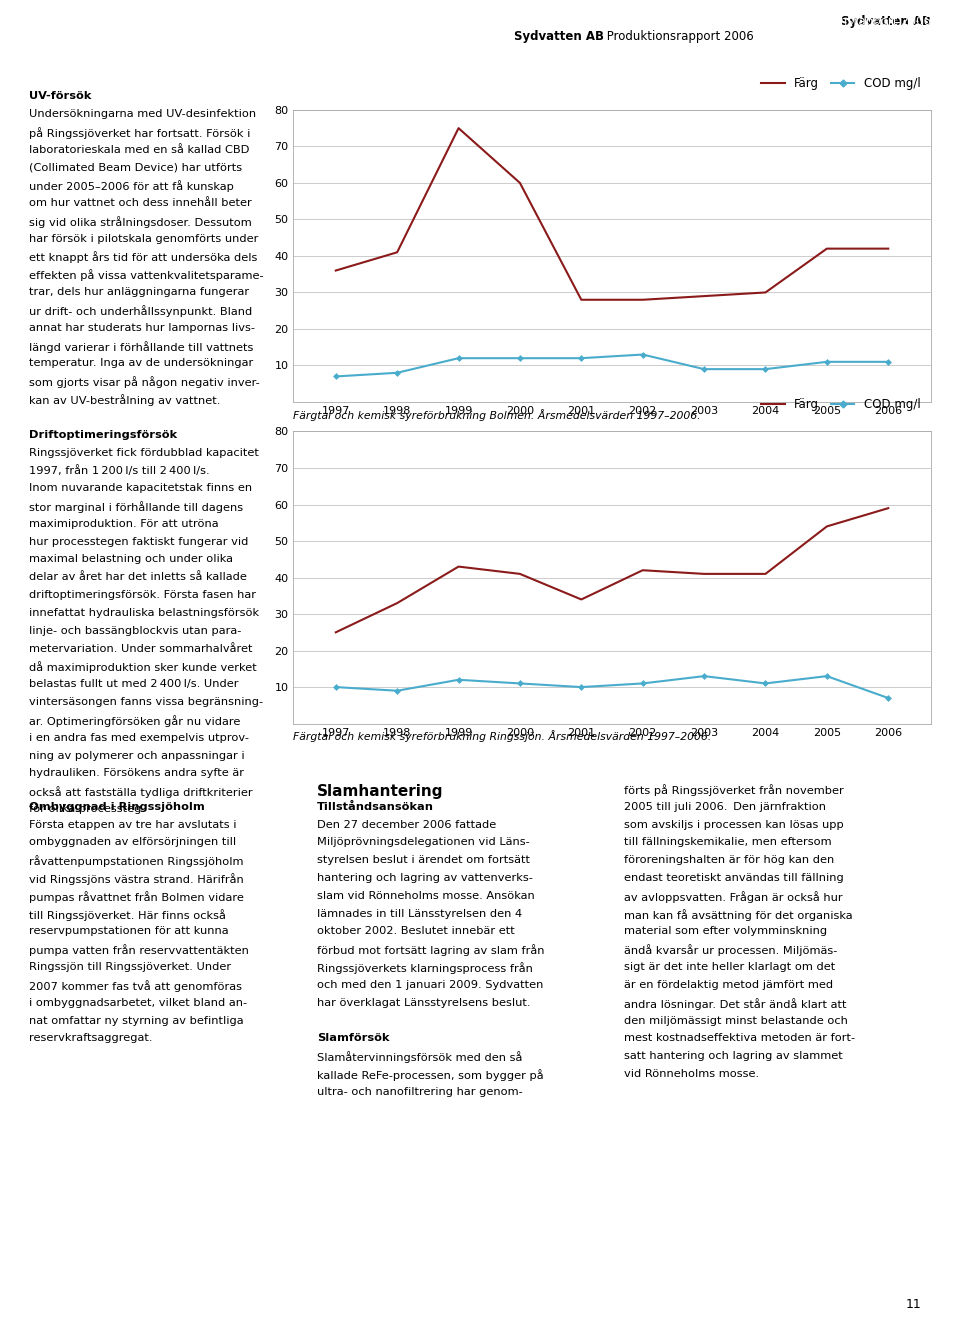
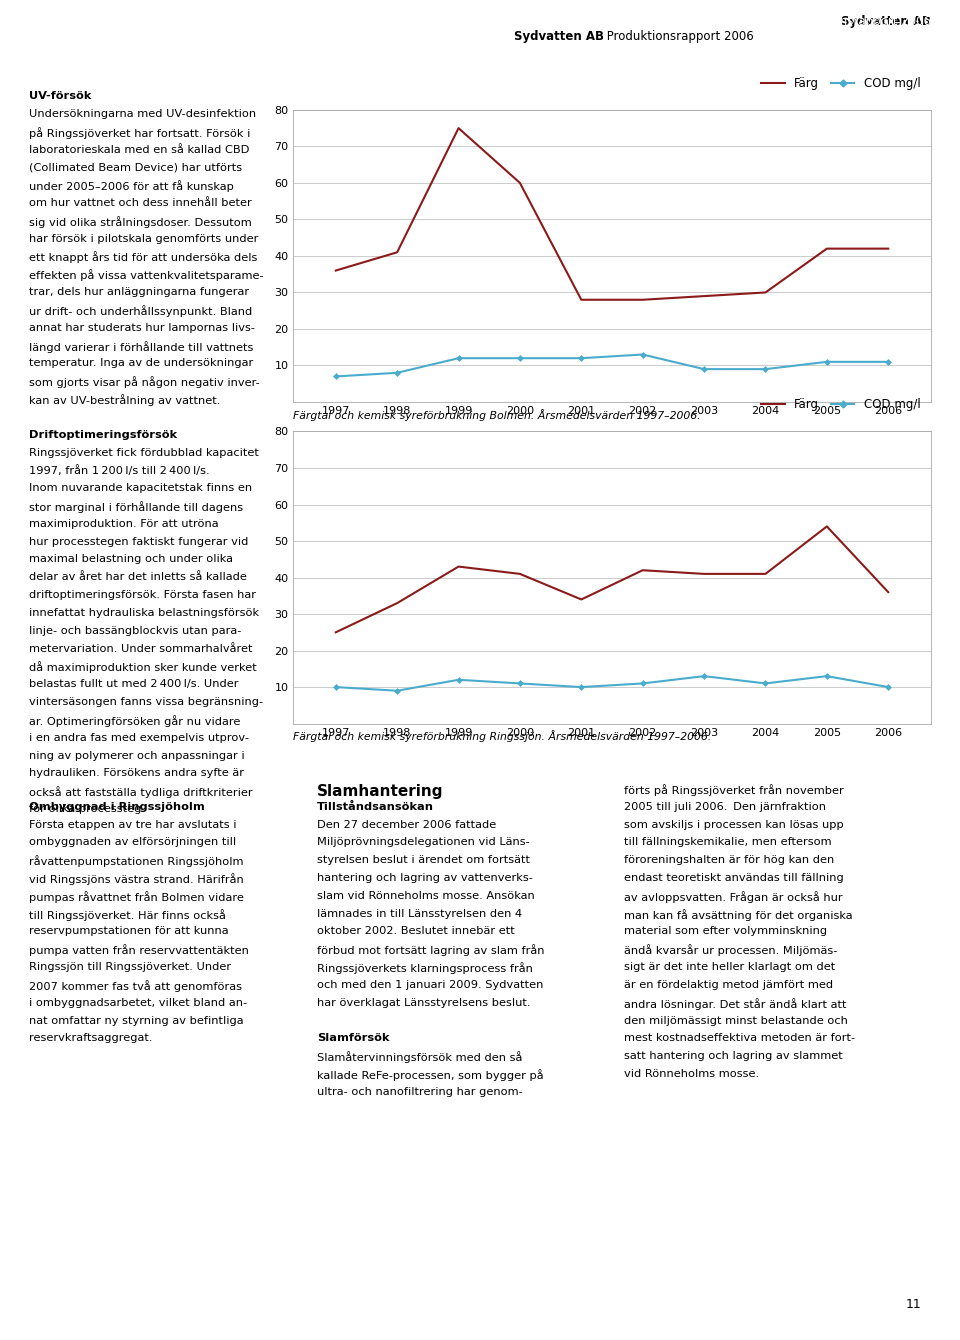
Färg/2006: 59 -> 36
COD mg/l/2006: 7 -> 10
